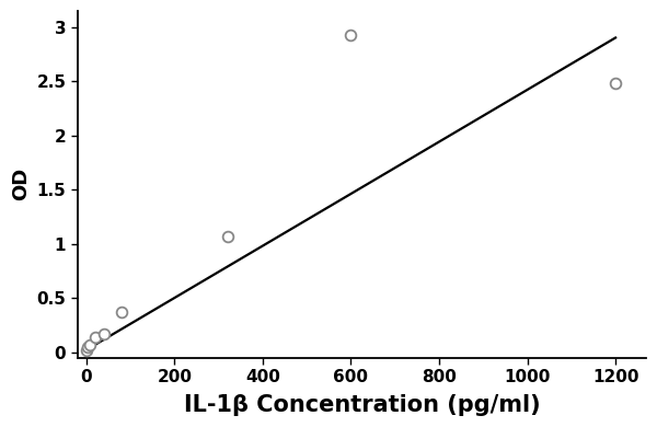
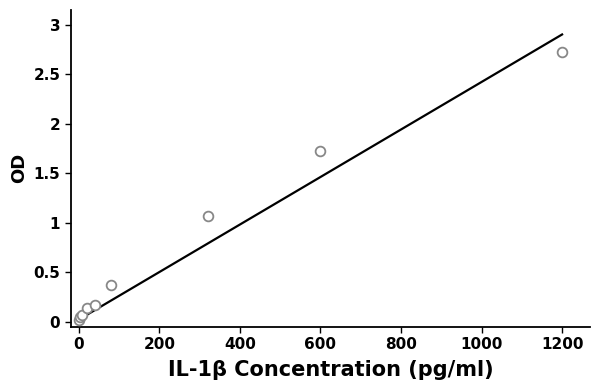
600: 2.92 -> 1.72
1200: 2.48 -> 2.72
